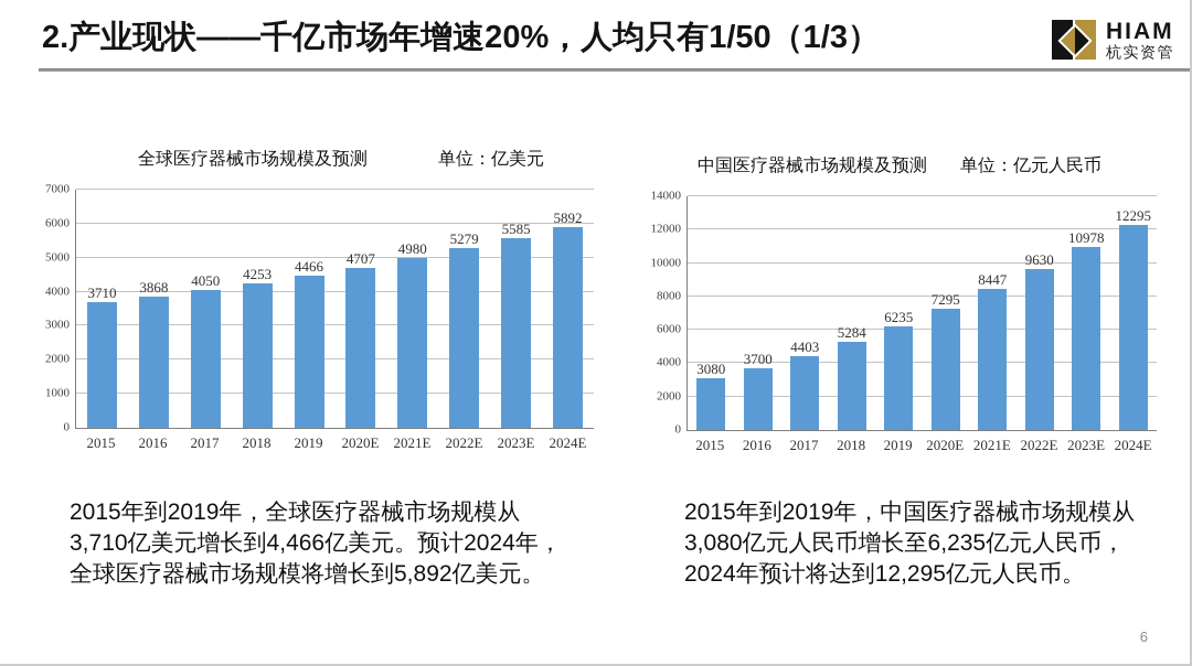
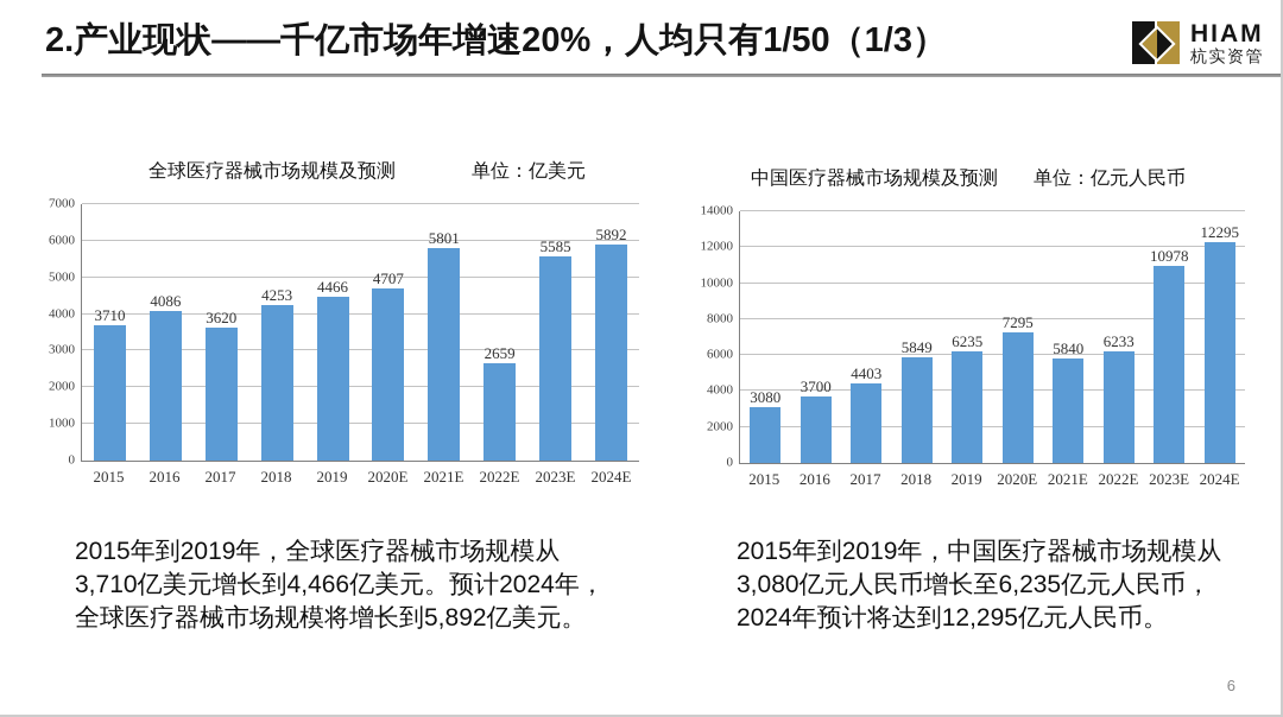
全球医疗器械市场规模及预测/2016: 3868 -> 4086
全球医疗器械市场规模及预测/2017: 4050 -> 3620
全球医疗器械市场规模及预测/2021E: 4980 -> 5801
全球医疗器械市场规模及预测/2022E: 5279 -> 2659
中国医疗器械市场规模及预测/2018: 5284 -> 5849
中国医疗器械市场规模及预测/2021E: 8447 -> 5840
中国医疗器械市场规模及预测/2022E: 9630 -> 6233
